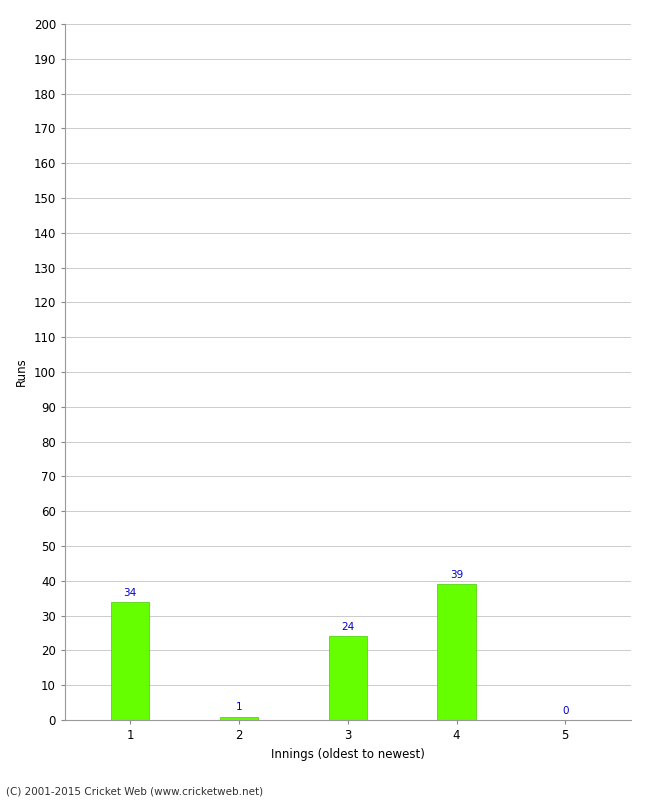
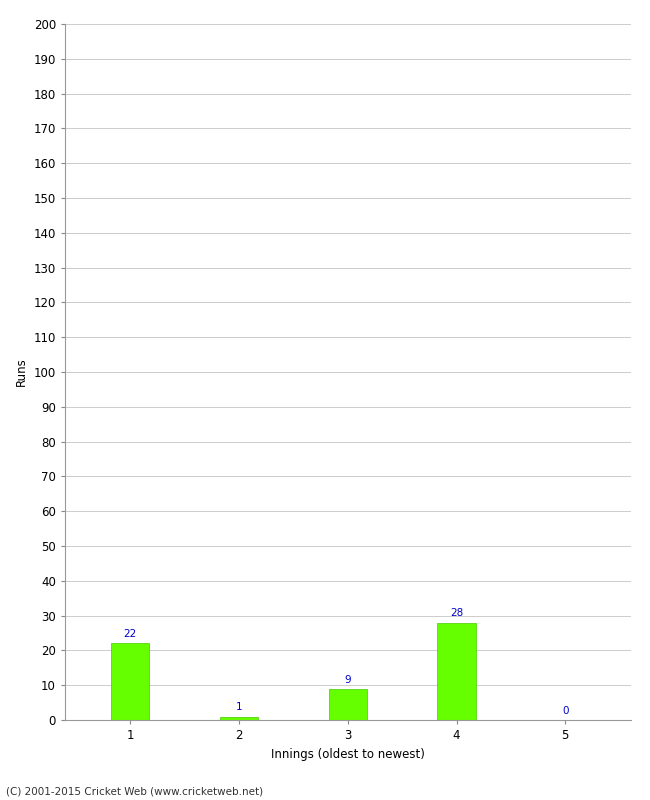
1: 34 -> 22
3: 24 -> 9
4: 39 -> 28
